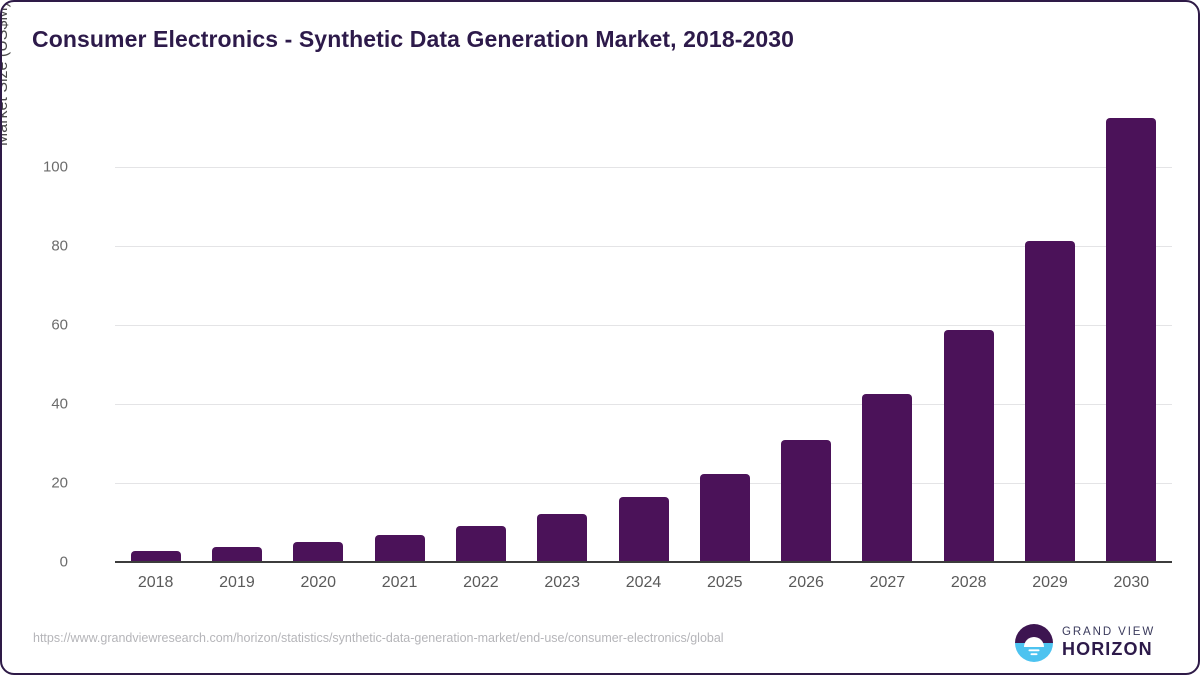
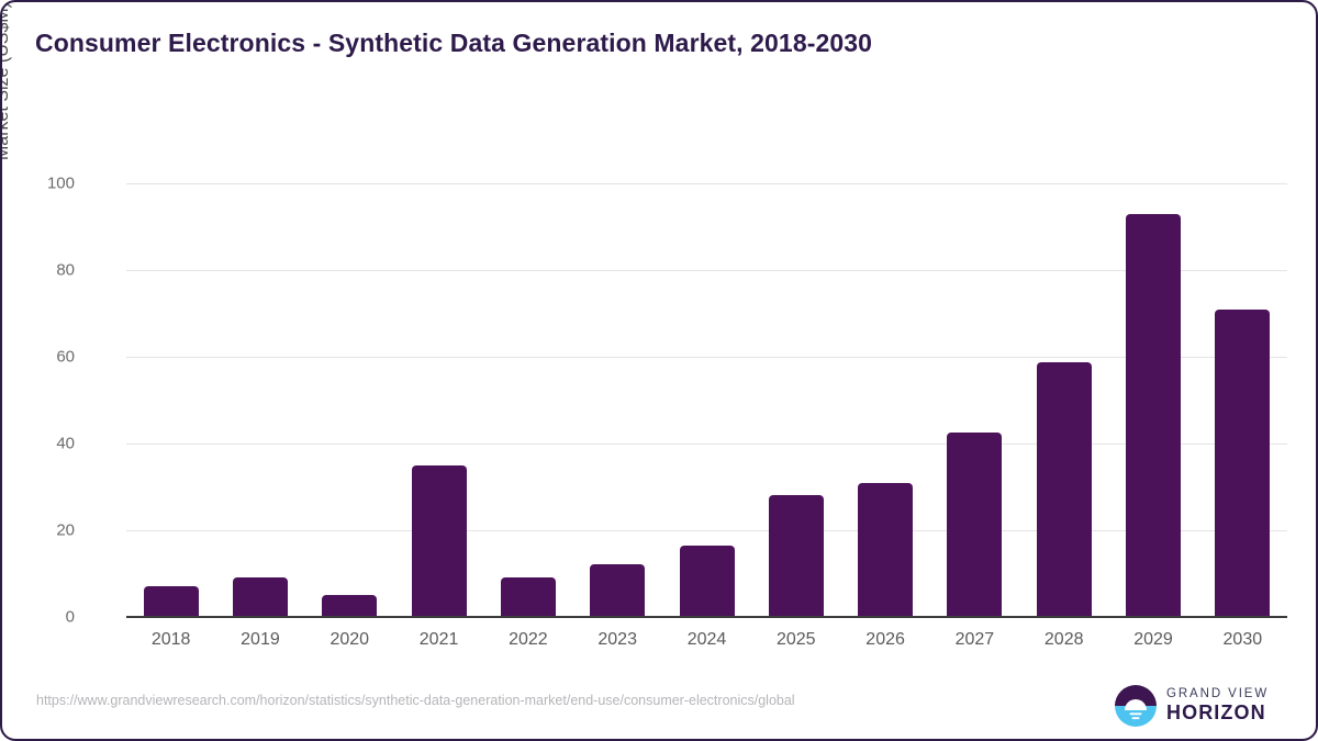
2018: 3 -> 7
2019: 4 -> 9
2021: 7 -> 35
2025: 22 -> 28
2029: 81 -> 93
2030: 112 -> 71
